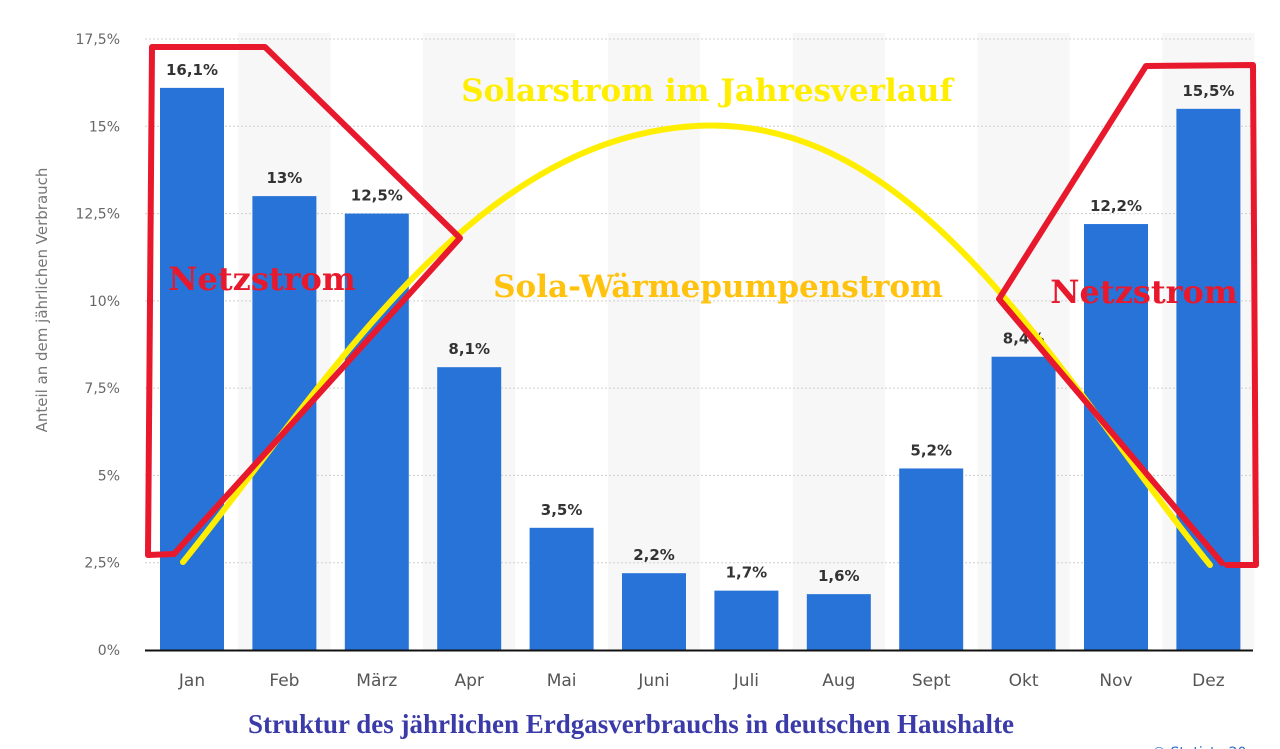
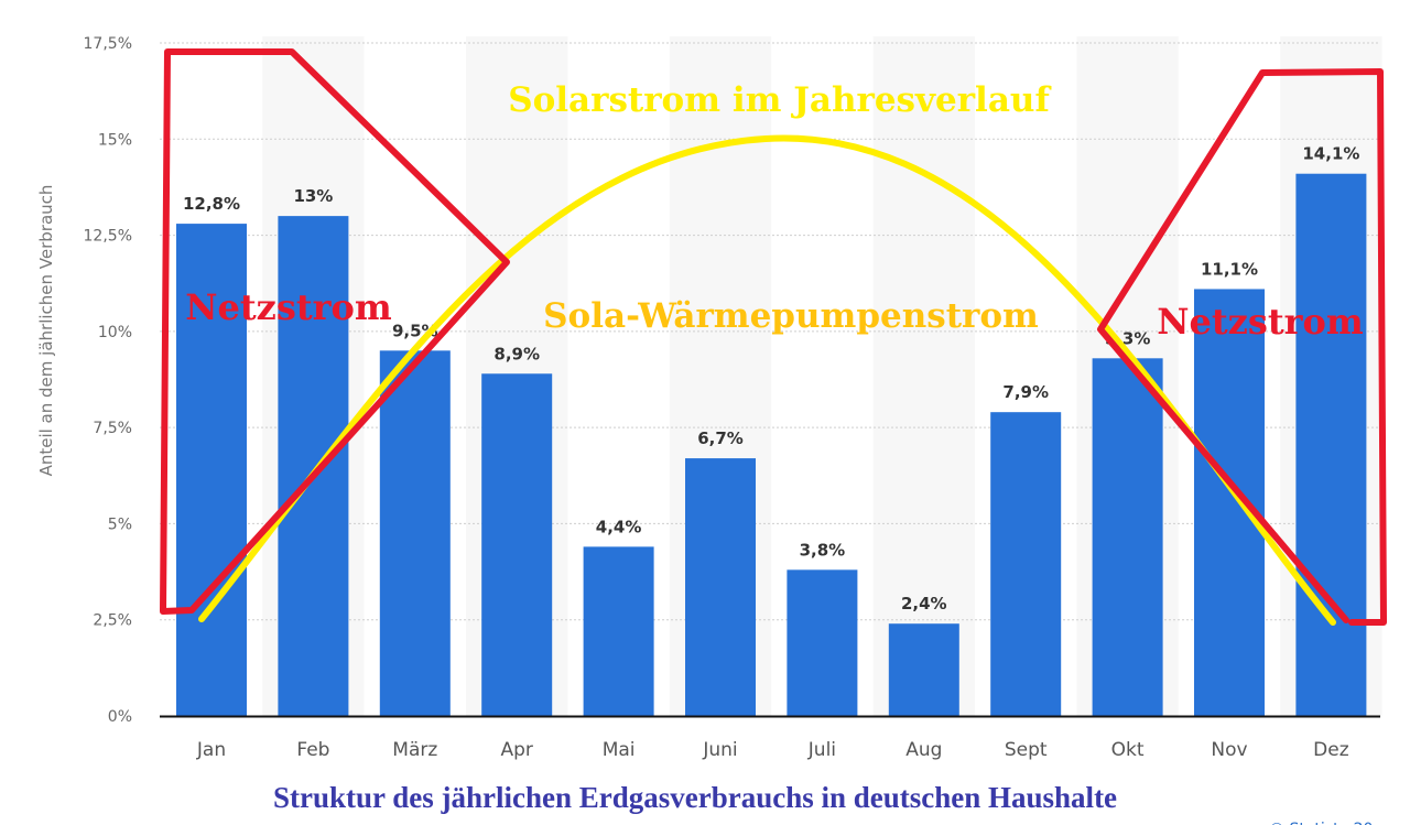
Jan: 16,1% -> 12,8%
März: 12,5% -> 9,5%
Apr: 8,1% -> 8,9%
Mai: 3,5% -> 4,4%
Juni: 2,2% -> 6,7%
Juli: 1,7% -> 3,8%
Aug: 1,6% -> 2,4%
Sept: 5,2% -> 7,9%
Okt: 8,4% -> 9,3%
Nov: 12,2% -> 11,1%
Dez: 15,5% -> 14,1%
